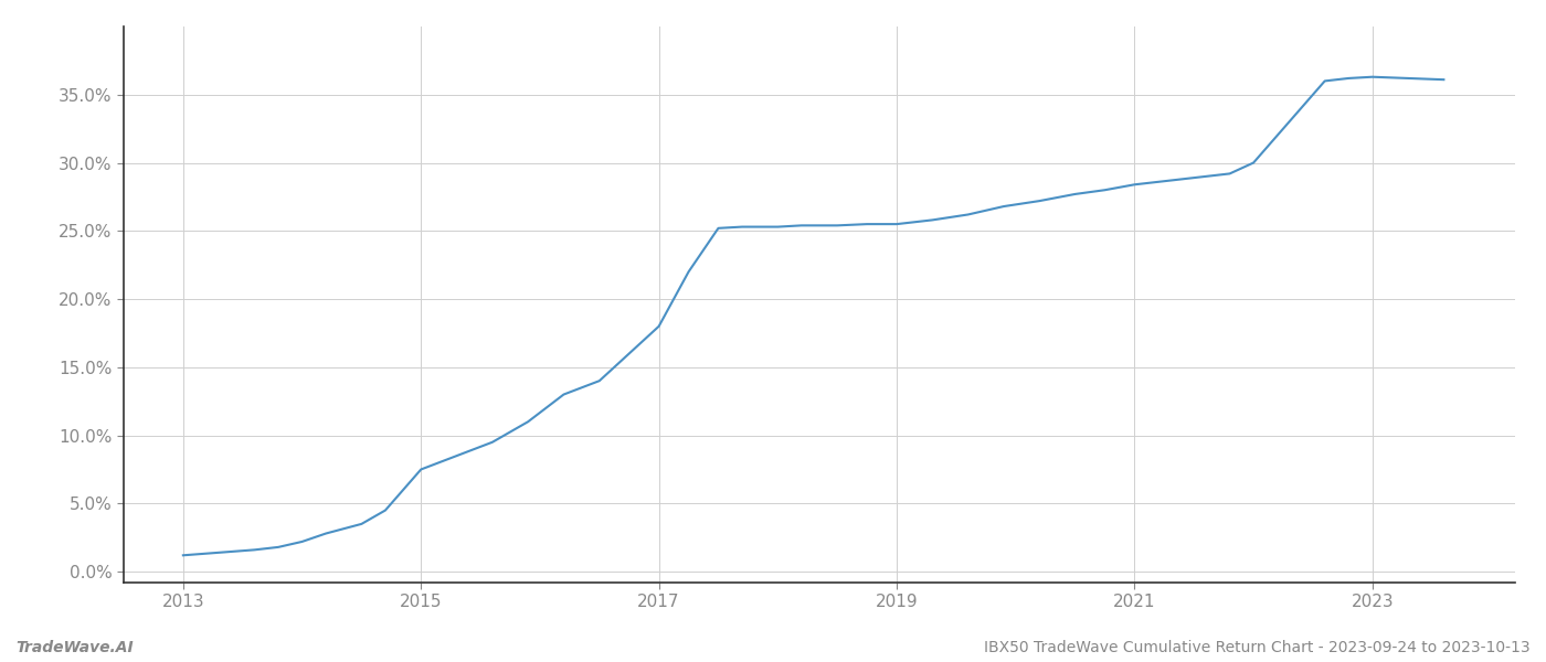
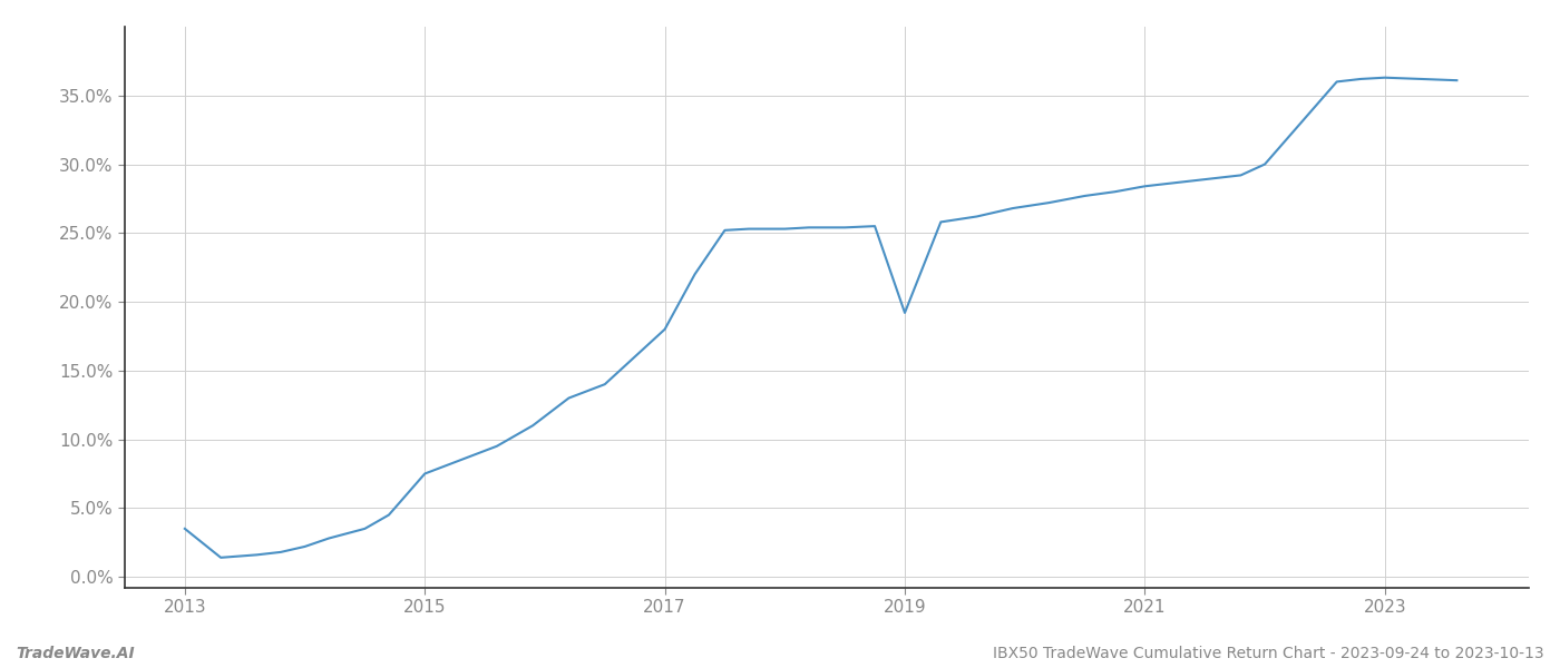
2013: 1.2% -> 3.5%
2019: 25.5% -> 19.2%
